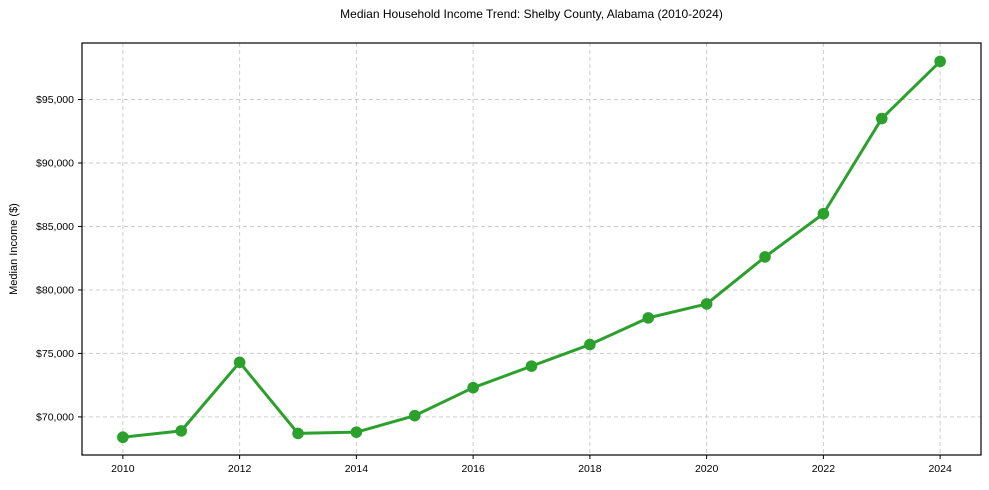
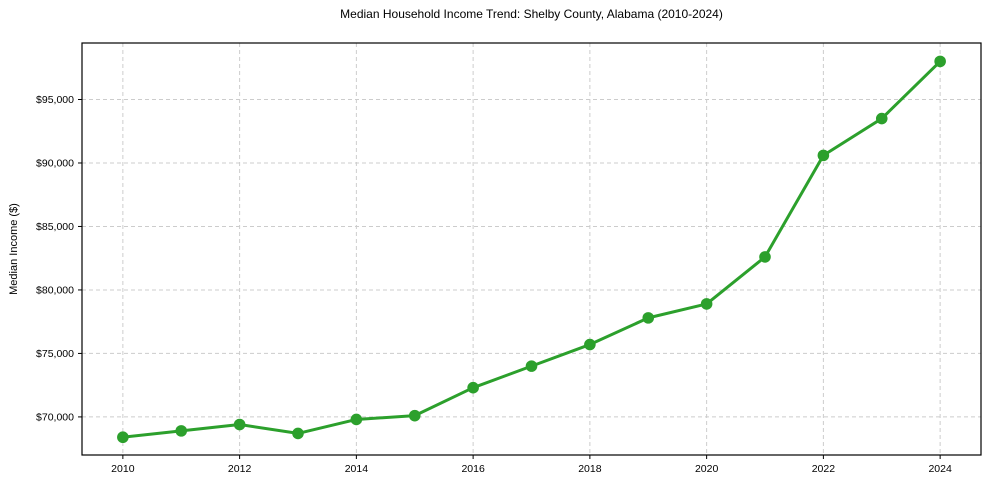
2012: $74300 -> $69400
2014: $68800 -> $69800
2022: $86000 -> $90600
